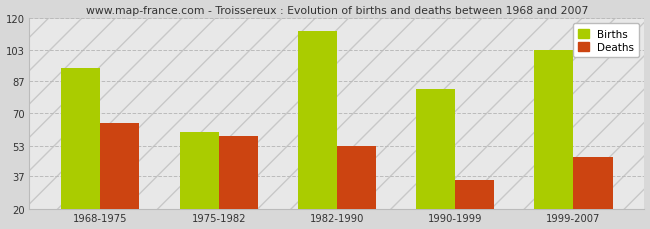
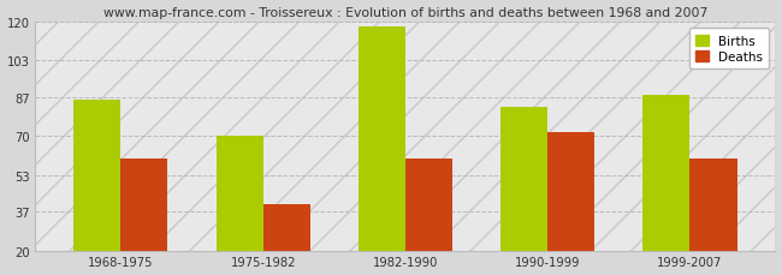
Births/1968-1975: 94 -> 86
Deaths/1968-1975: 65 -> 60
Births/1975-1982: 60 -> 70
Deaths/1975-1982: 58 -> 40
Births/1982-1990: 113 -> 118
Deaths/1982-1990: 53 -> 60
Deaths/1990-1999: 35 -> 72
Births/1999-2007: 103 -> 88
Deaths/1999-2007: 47 -> 60
